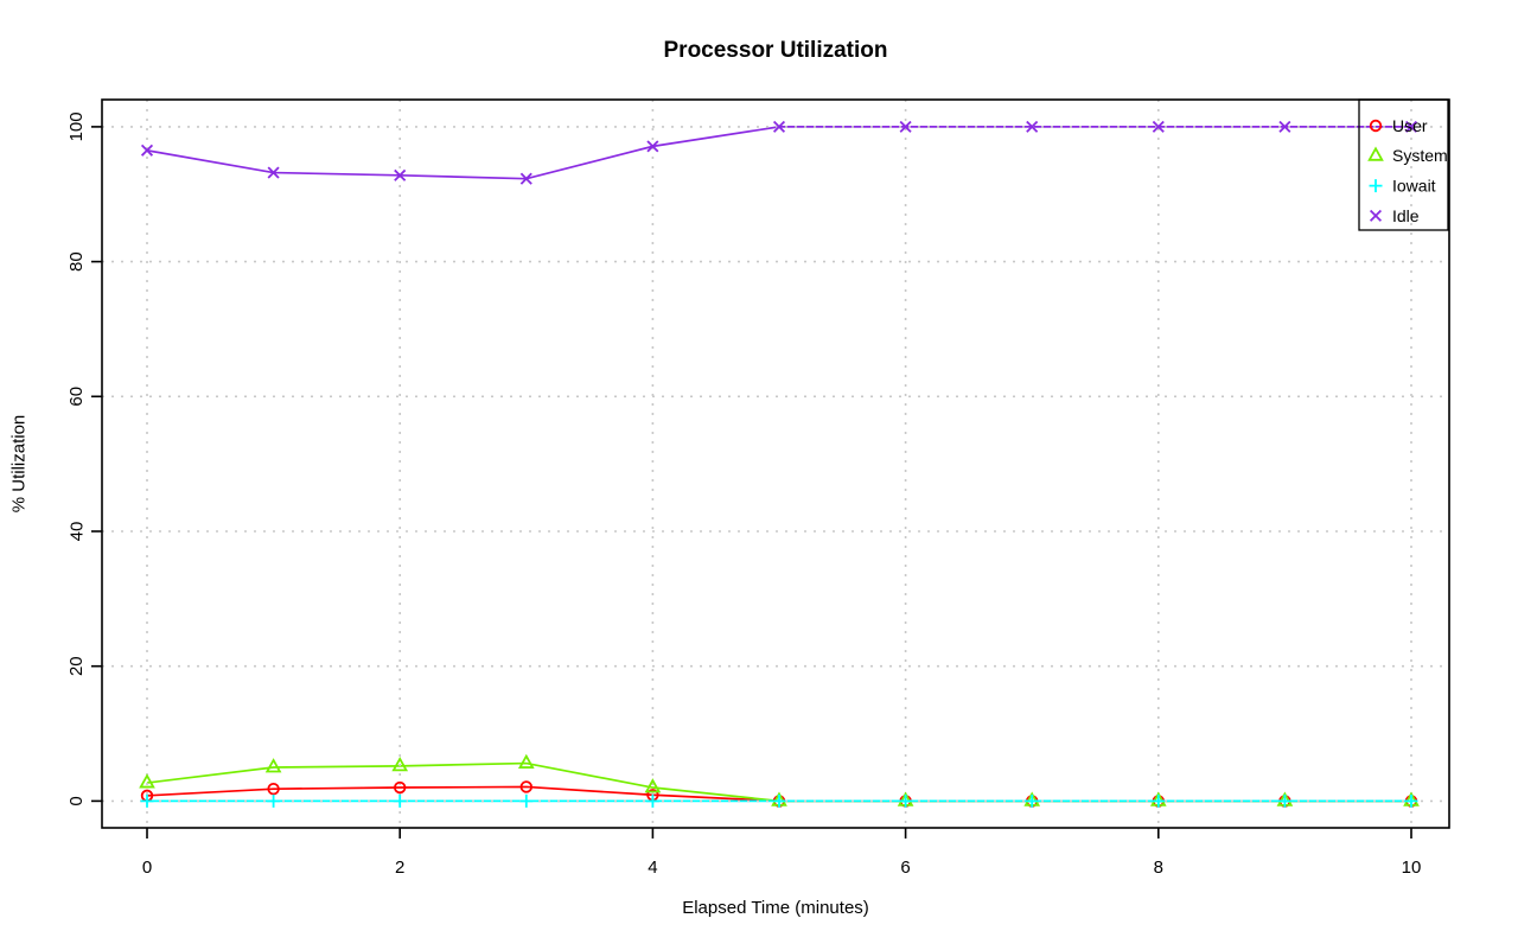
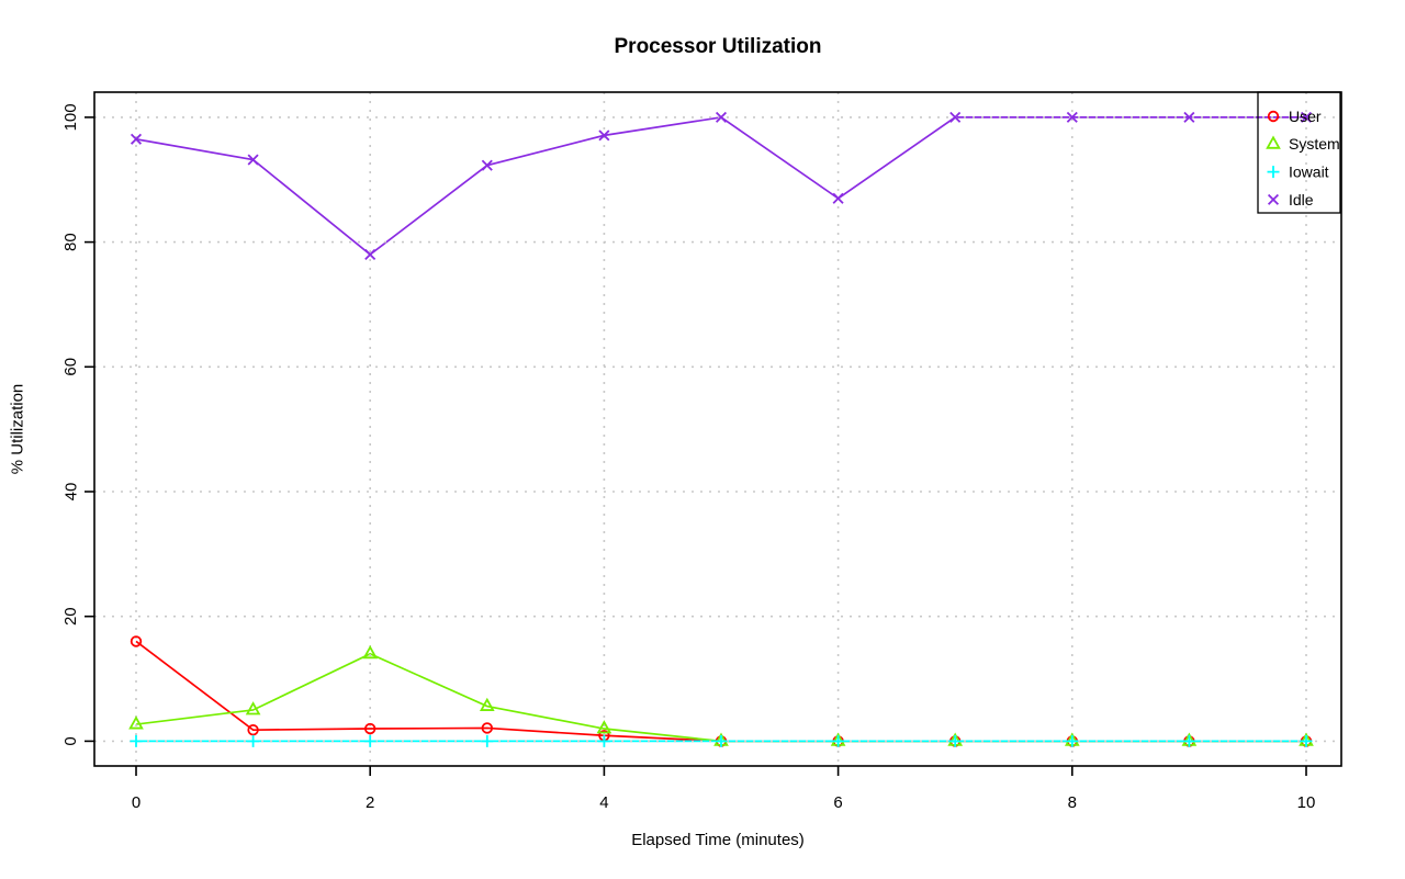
User/0: 1 -> 16
System/2: 5 -> 14
Idle/2: 93 -> 78
Idle/6: 100 -> 87
